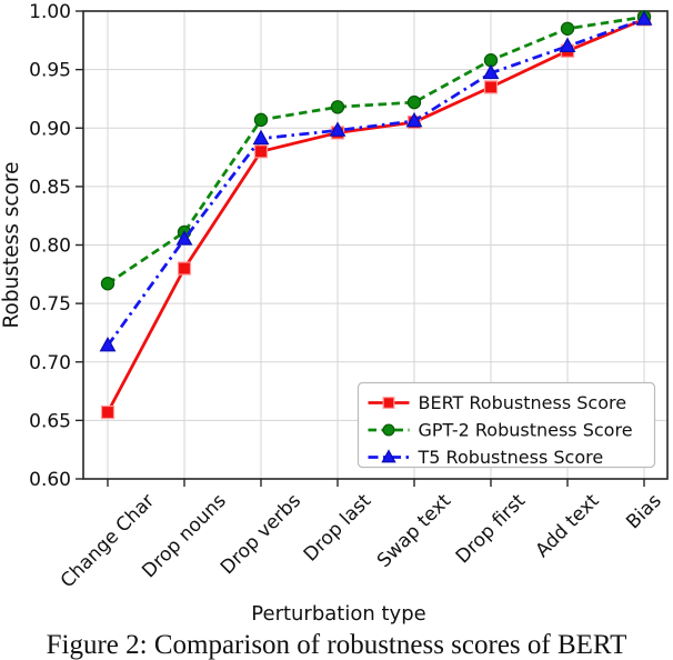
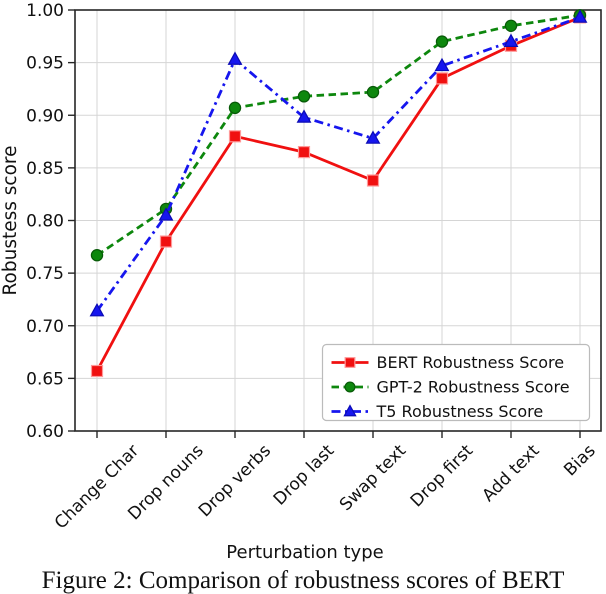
T5 Robustness Score/Drop verbs: 0.891 -> 0.953
BERT Robustness Score/Drop last: 0.896 -> 0.865
BERT Robustness Score/Swap text: 0.905 -> 0.838
T5 Robustness Score/Swap text: 0.906 -> 0.878
GPT-2 Robustness Score/Drop first: 0.958 -> 0.970
